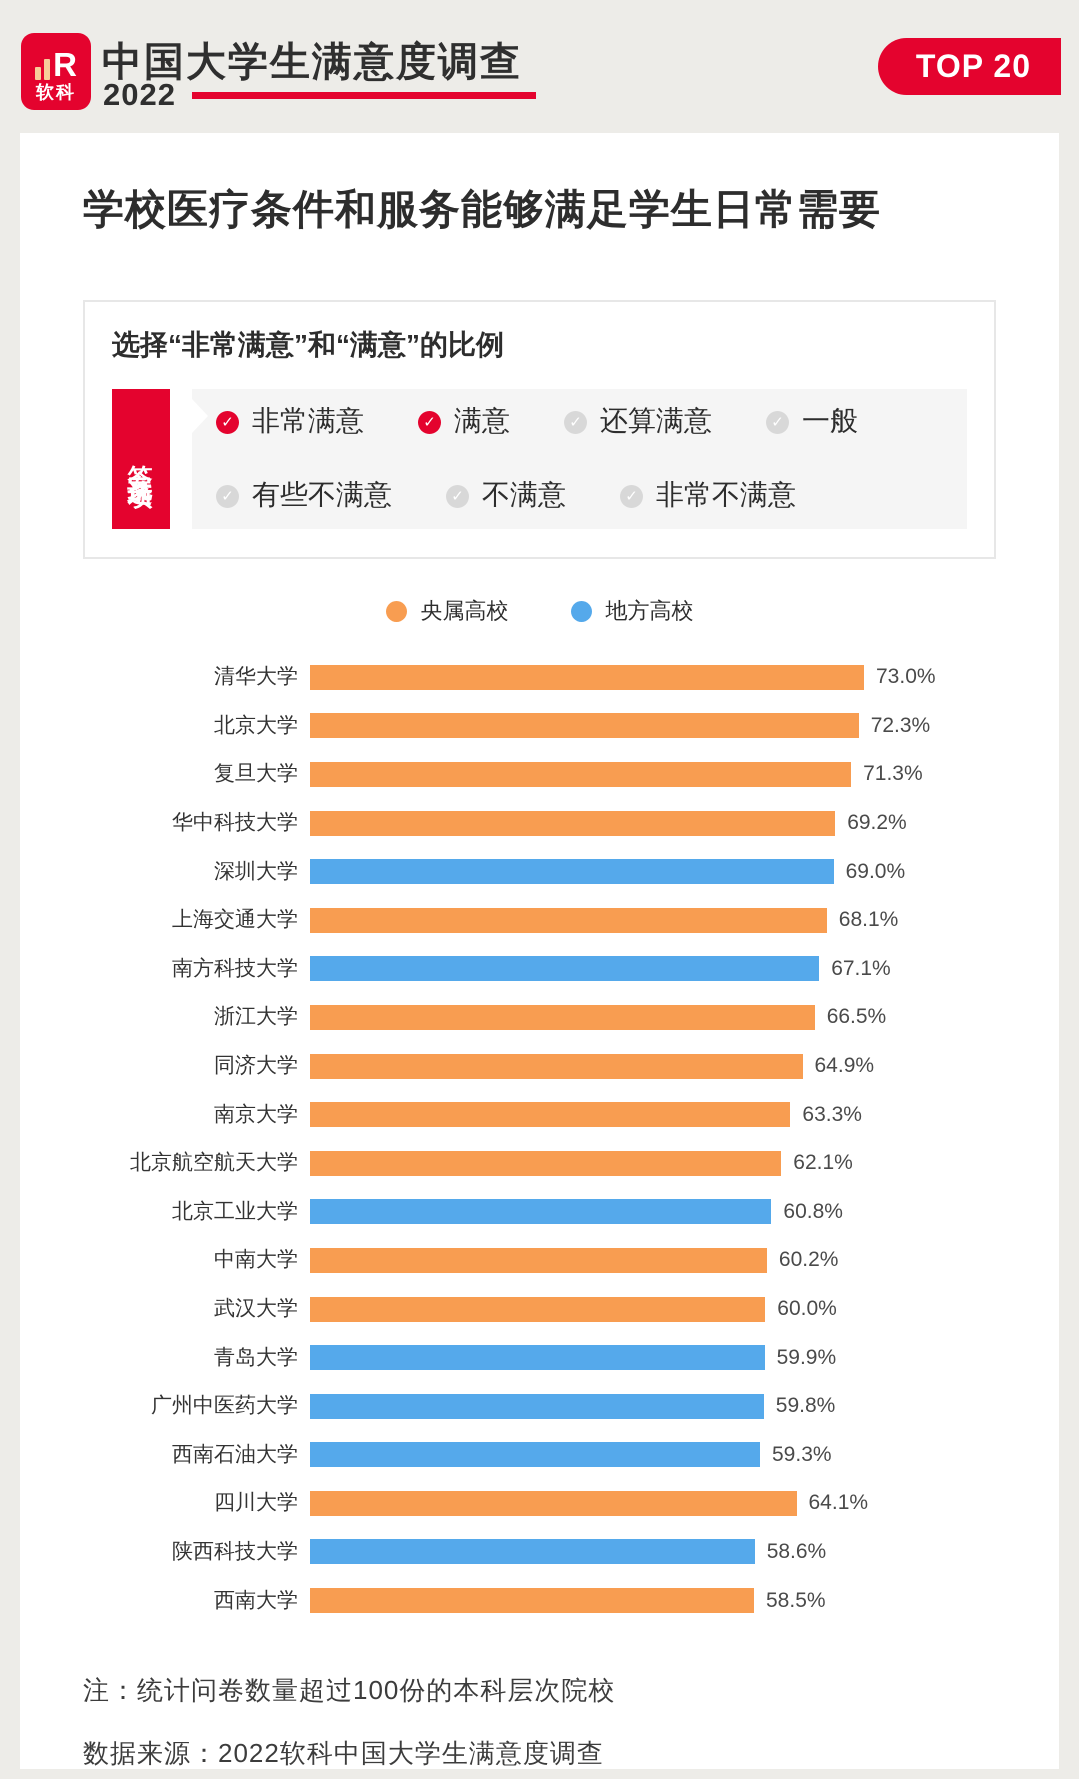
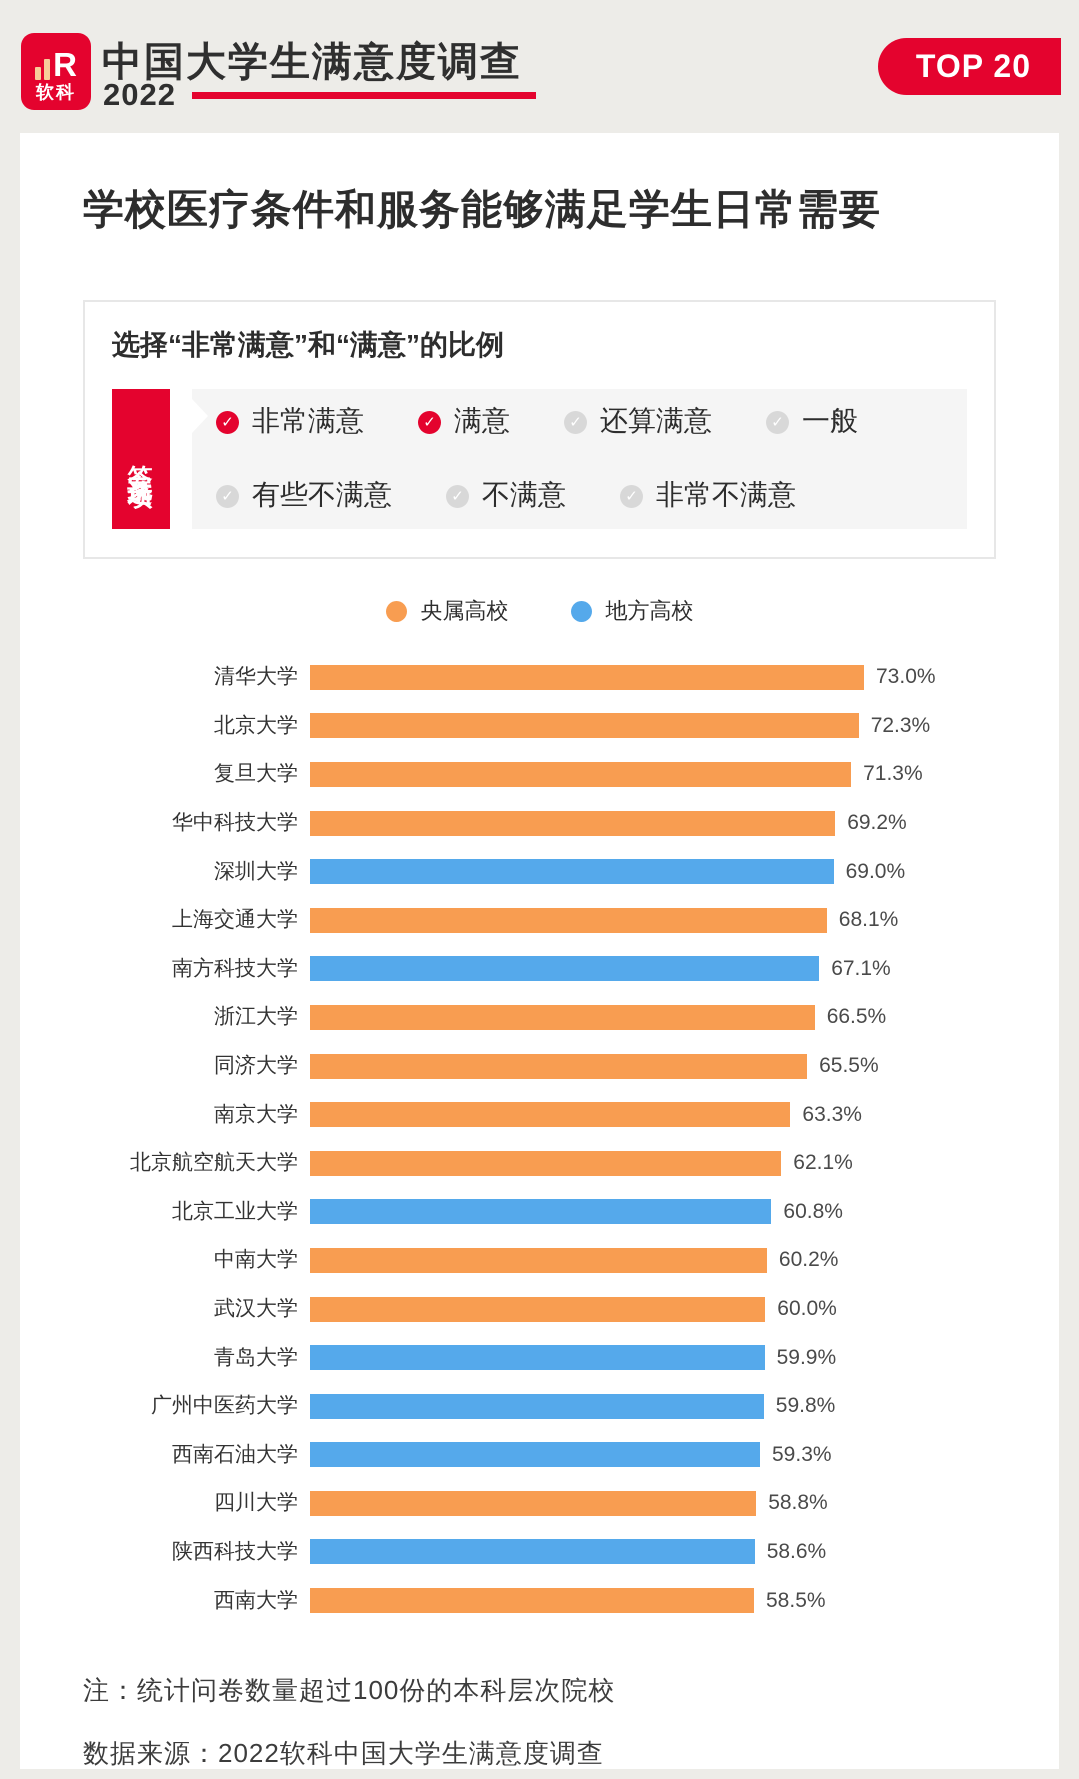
同济大学: 64.9% -> 65.5%
四川大学: 64.1% -> 58.8%
